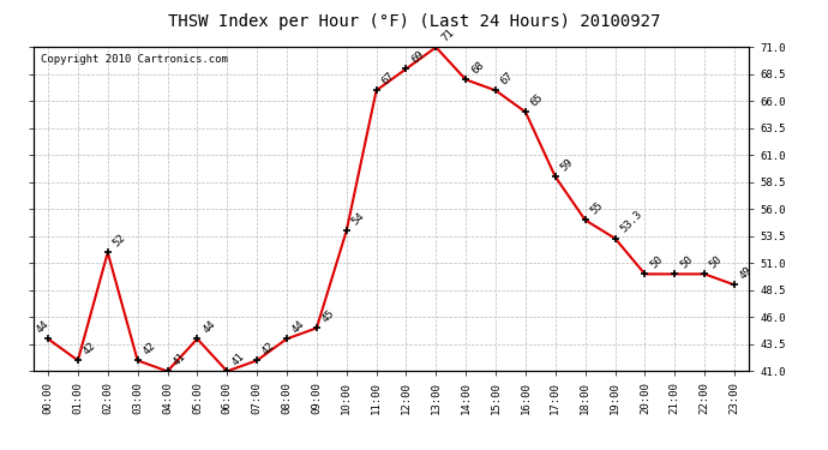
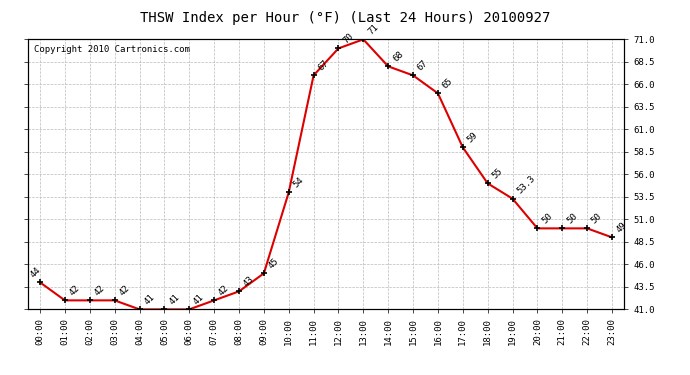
02:00: 52 -> 42
05:00: 44 -> 41
08:00: 44 -> 43
12:00: 69 -> 70
